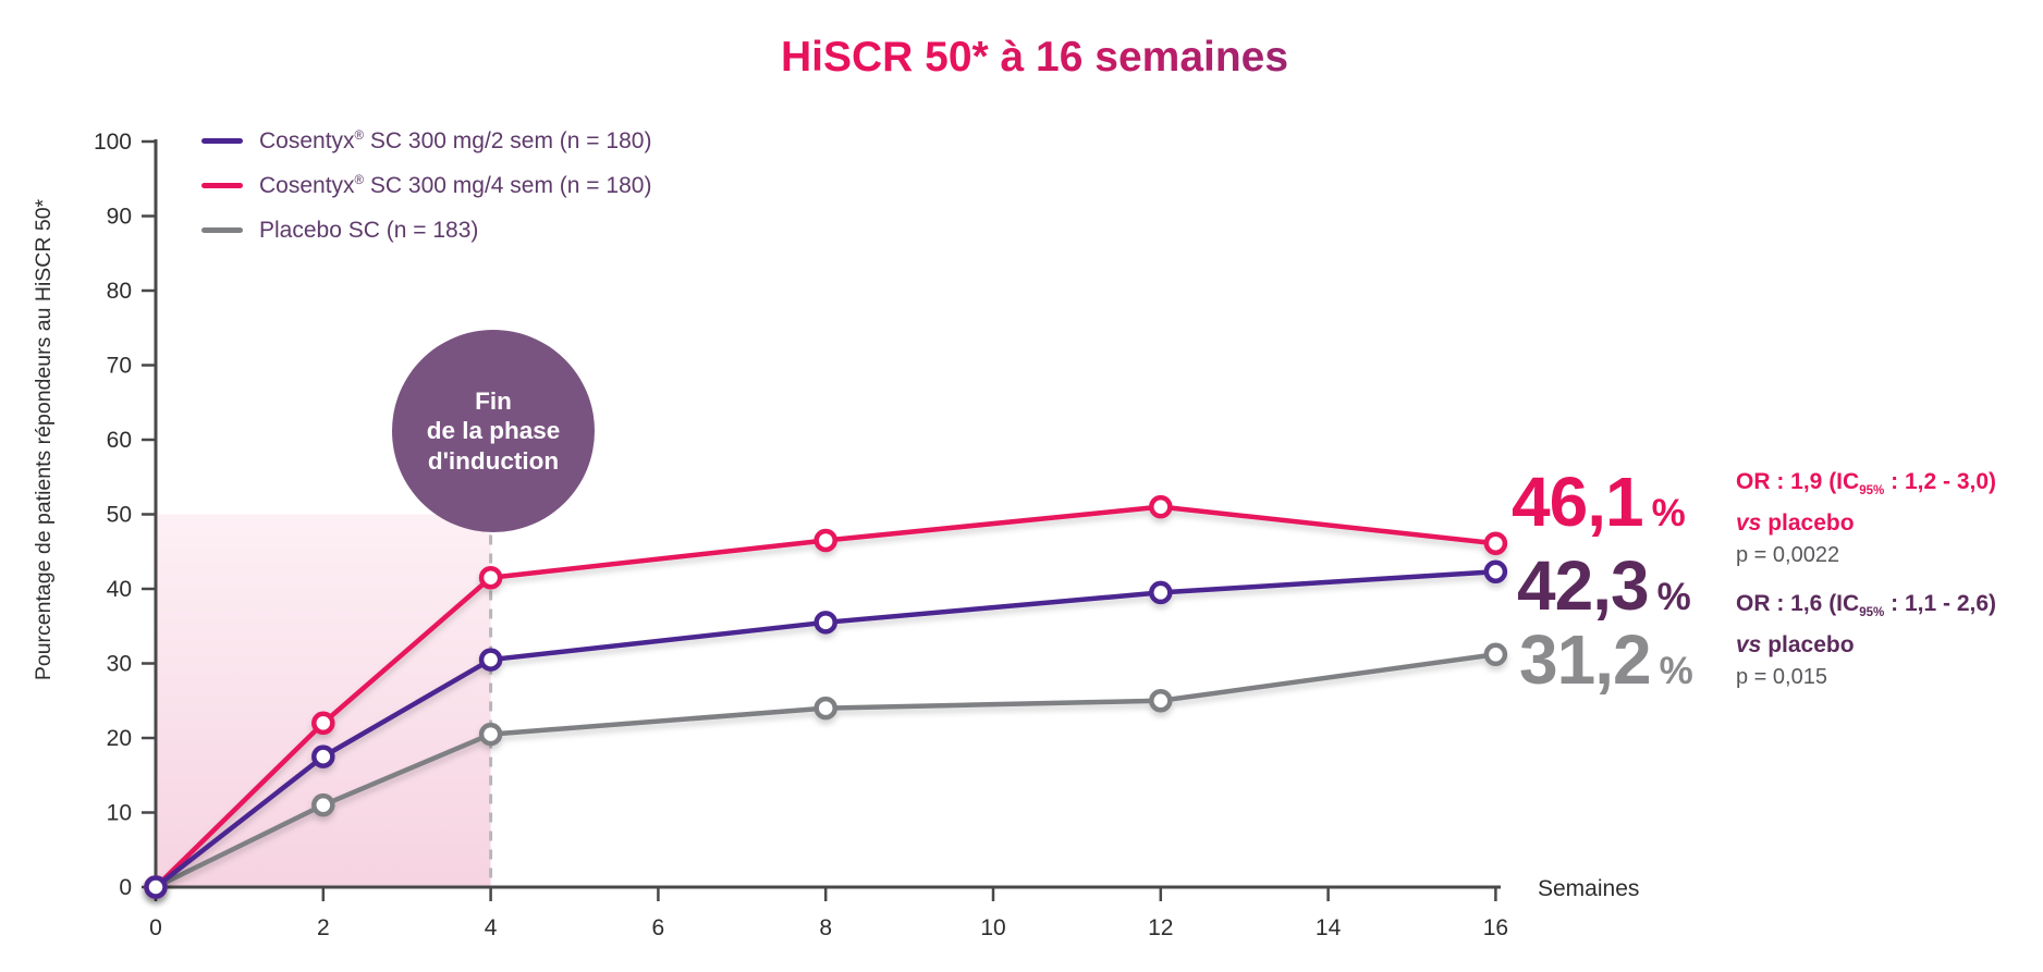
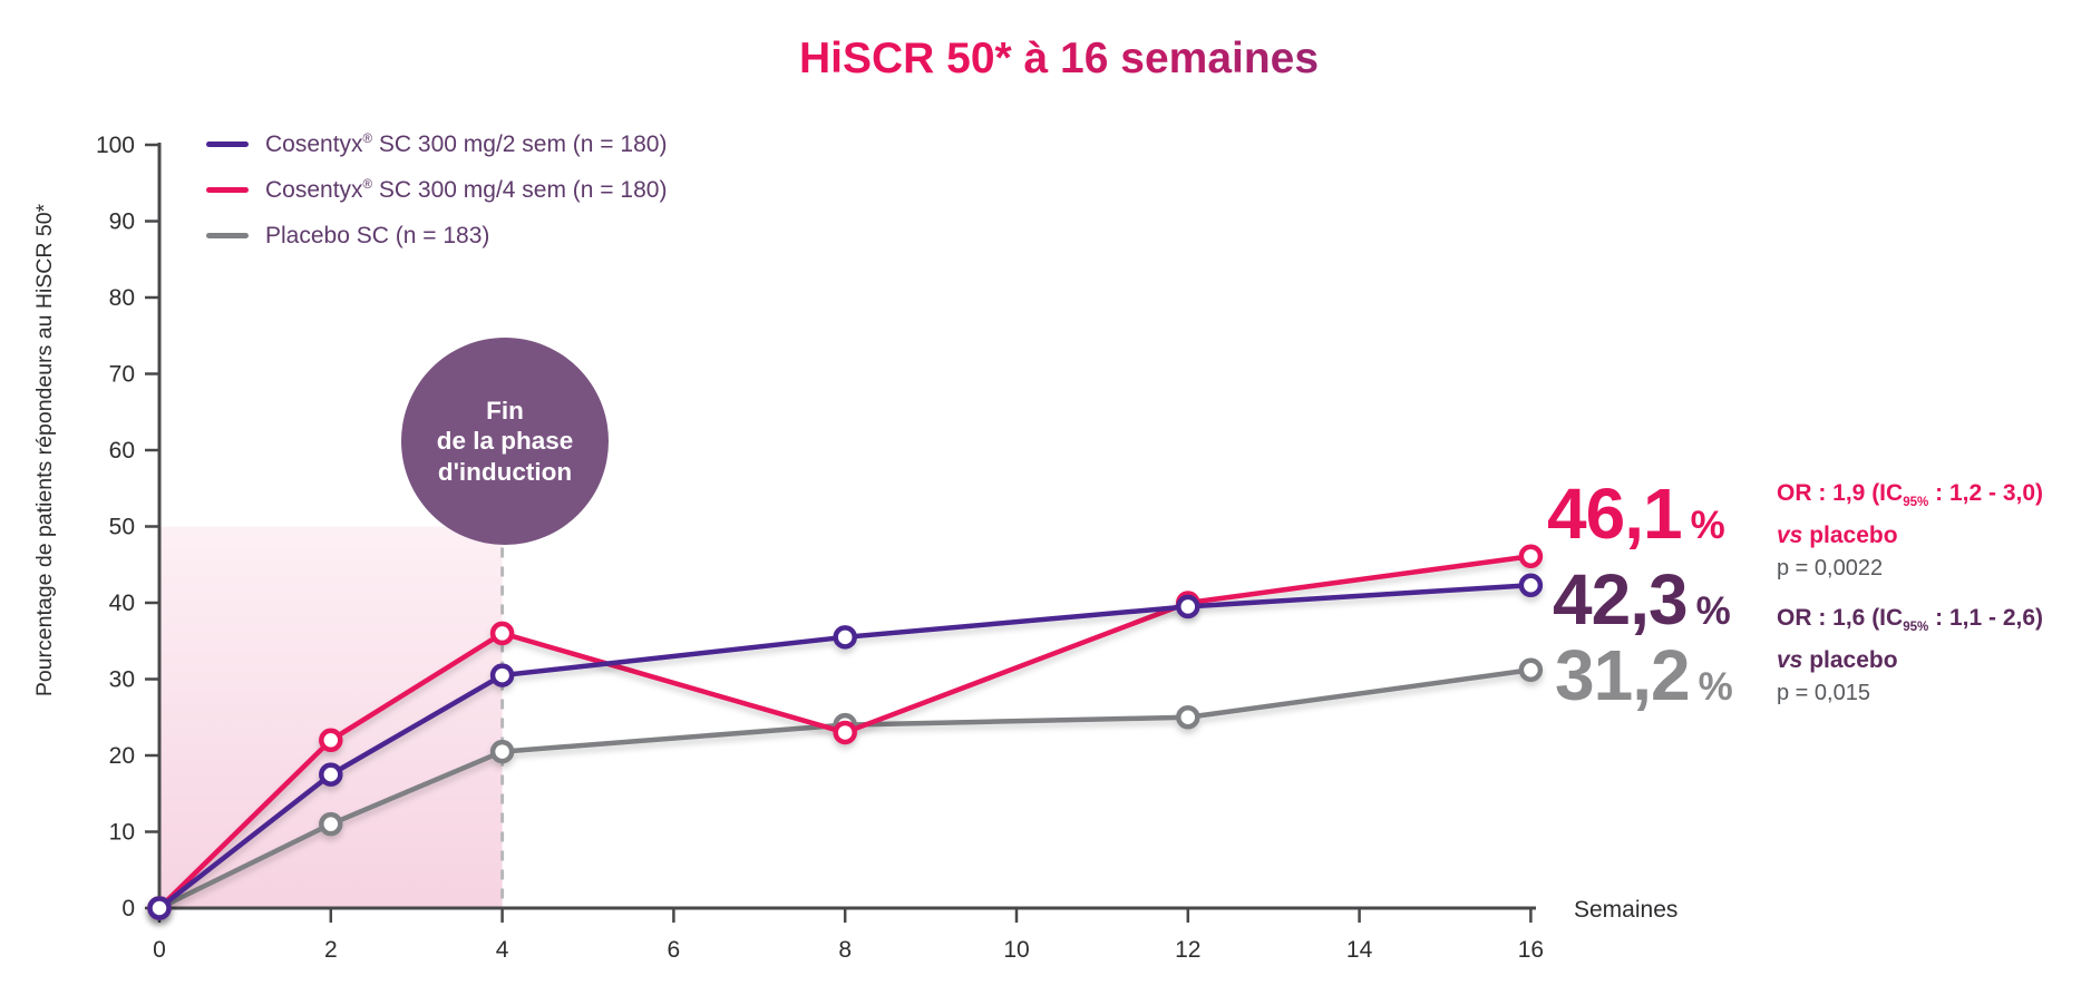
Cosentyx® SC 300 mg/4 sem (n = 180)/4: 42 -> 36
Cosentyx® SC 300 mg/4 sem (n = 180)/8: 46 -> 23
Cosentyx® SC 300 mg/4 sem (n = 180)/12: 51 -> 40
